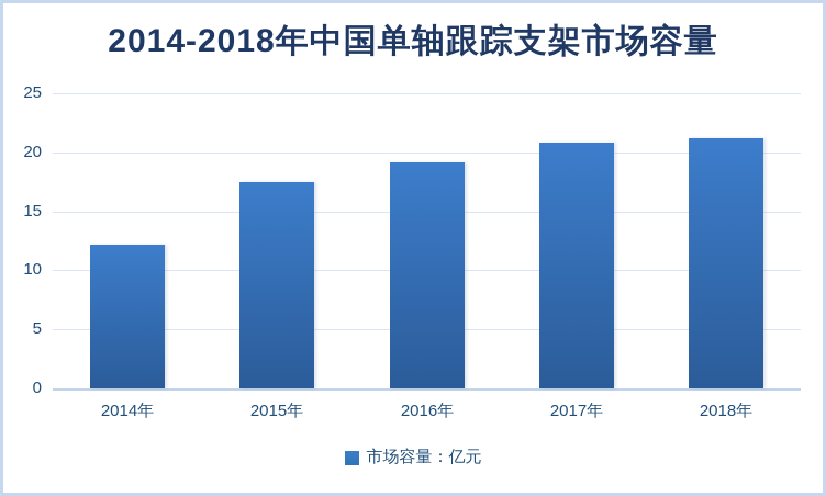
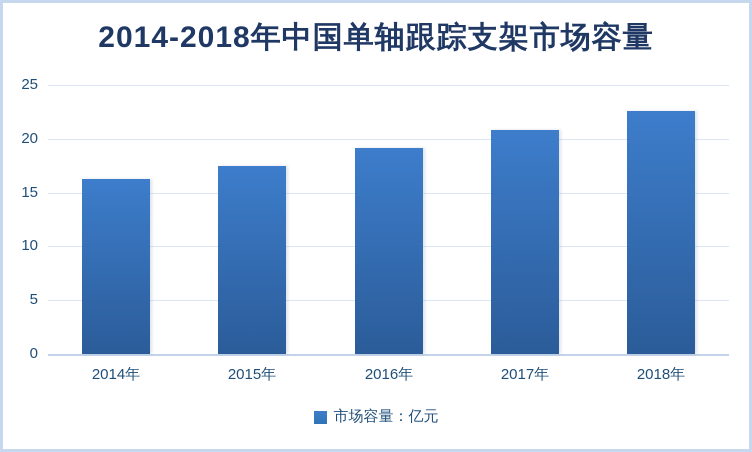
2014年: 12.2 -> 16.3
2018年: 21.2 -> 22.6
